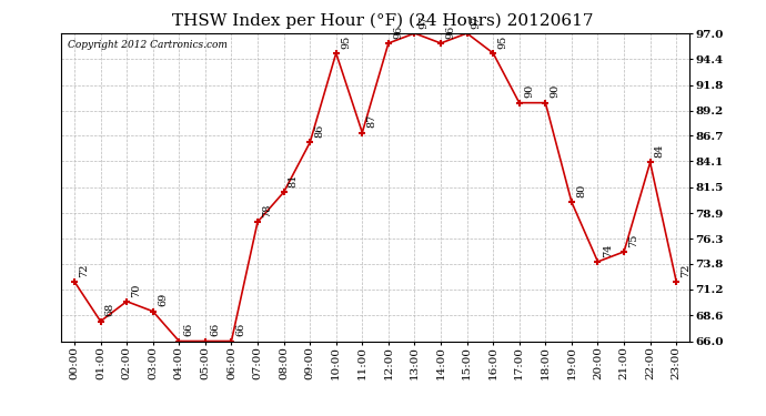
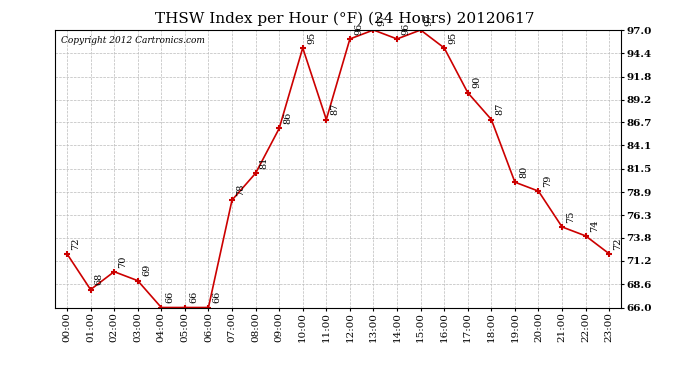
18:00: 90 -> 87
20:00: 74 -> 79
22:00: 84 -> 74
